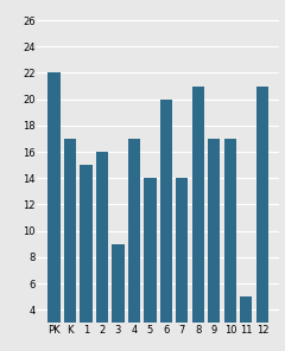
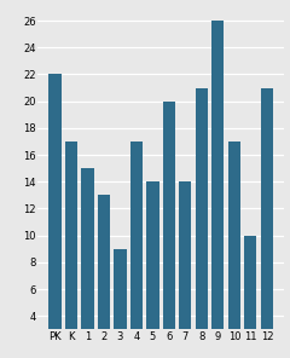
2: 16 -> 13
9: 17 -> 26
11: 5 -> 10
